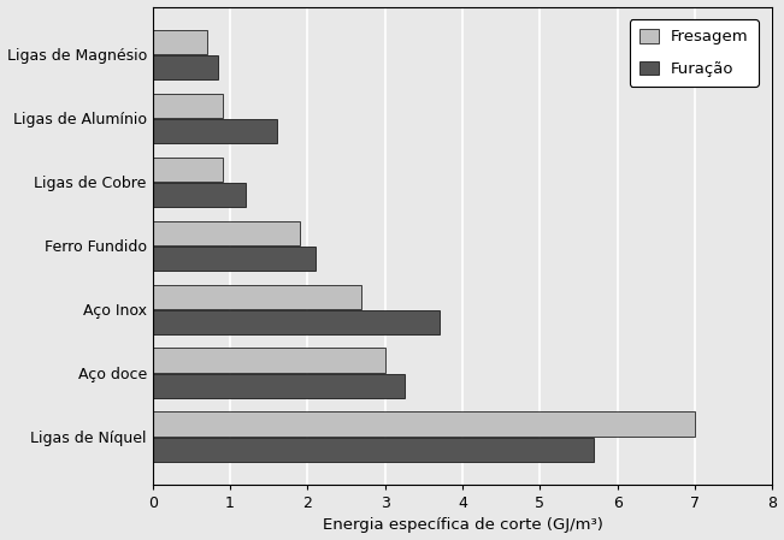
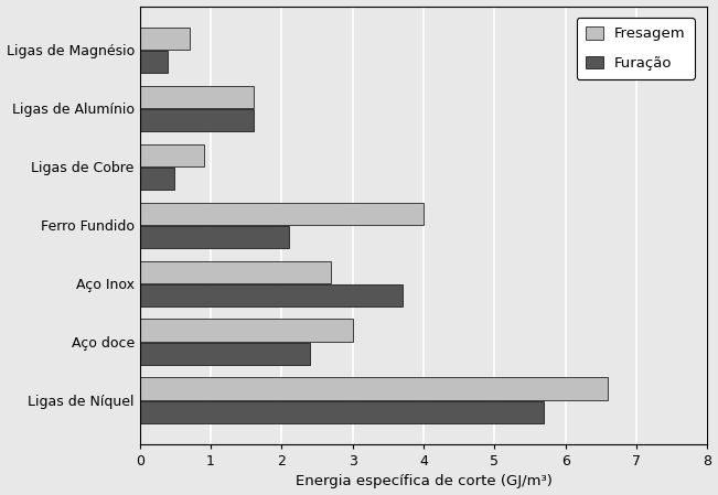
Furação/Ligas de Magnésio: 0.85 -> 0.40
Fresagem/Ligas de Alumínio: 0.9 -> 1.6
Furação/Ligas de Cobre: 1.20 -> 0.48
Fresagem/Ferro Fundido: 1.9 -> 4.0
Furação/Aço doce: 3.25 -> 2.40
Fresagem/Ligas de Níquel: 7.0 -> 6.6
